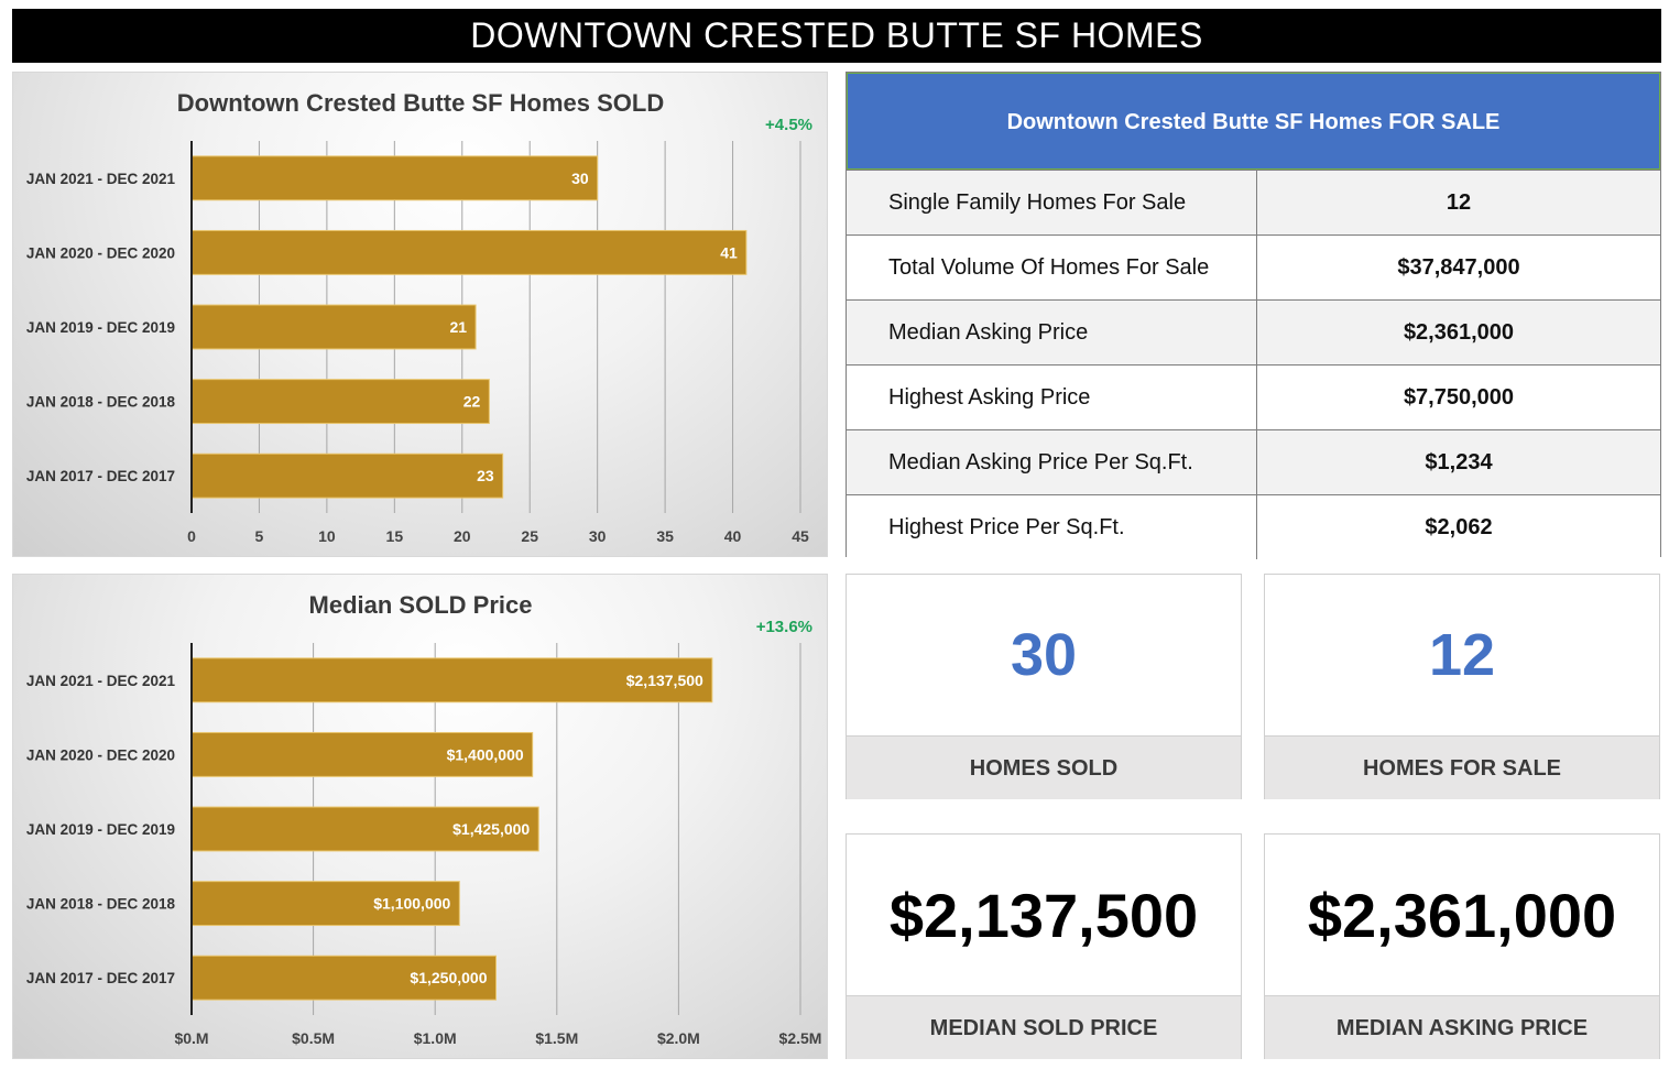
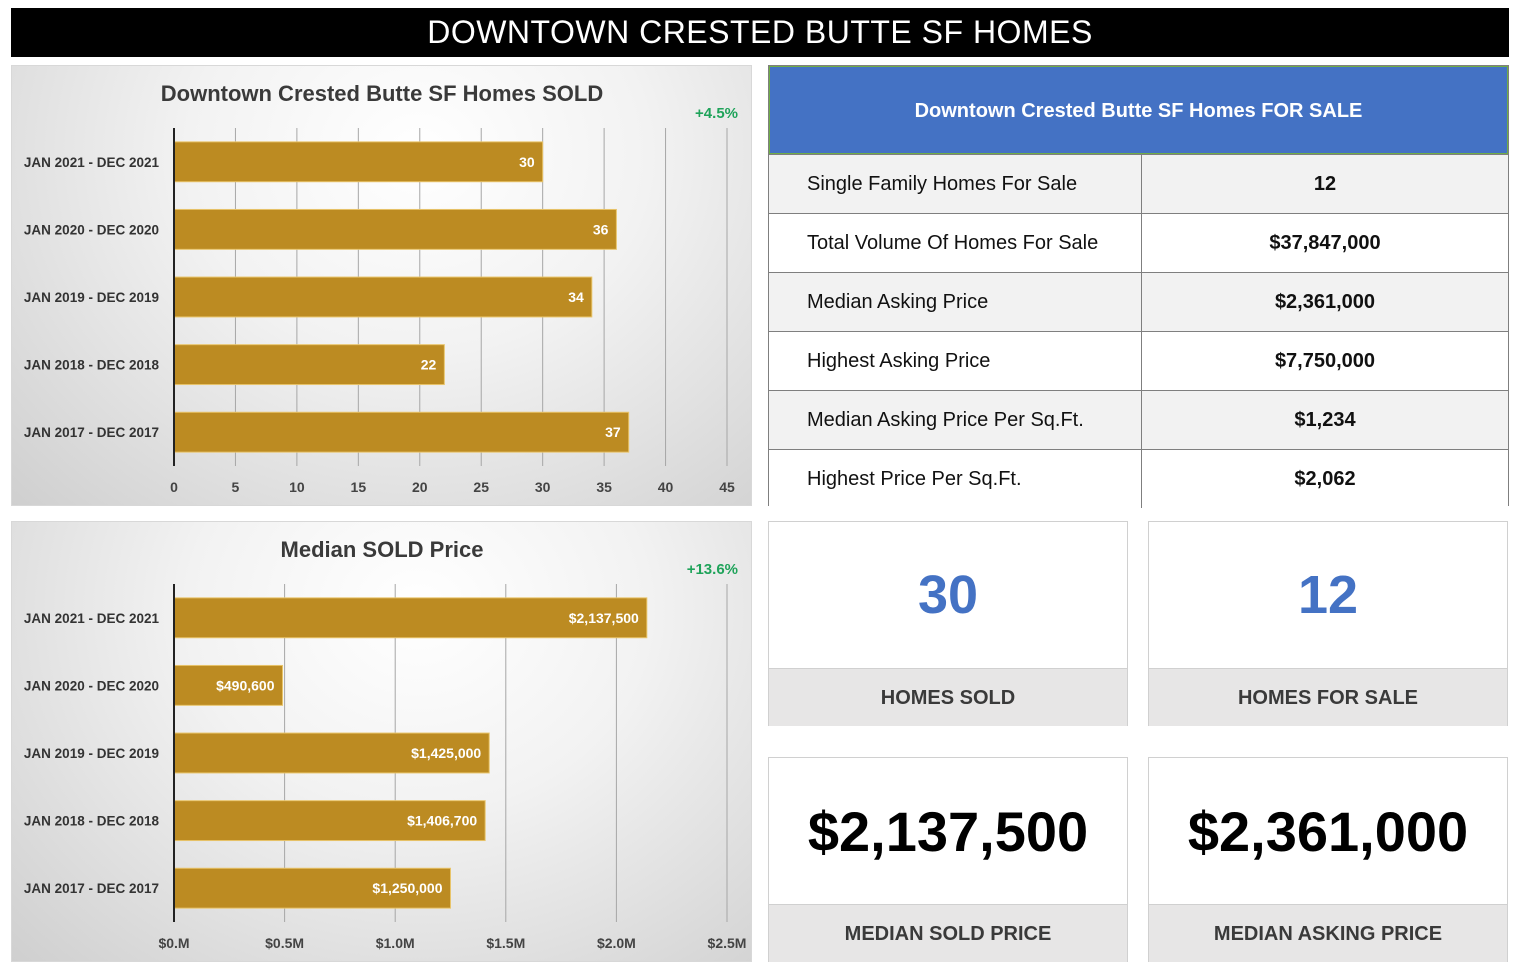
Downtown Crested Butte SF Homes SOLD/JAN 2020 - DEC 2020: 41 -> 36
Downtown Crested Butte SF Homes SOLD/JAN 2019 - DEC 2019: 21 -> 34
Downtown Crested Butte SF Homes SOLD/JAN 2017 - DEC 2017: 23 -> 37
Median SOLD Price/JAN 2020 - DEC 2020: $1,400,000 -> $490,600
Median SOLD Price/JAN 2018 - DEC 2018: $1,100,000 -> $1,406,700
